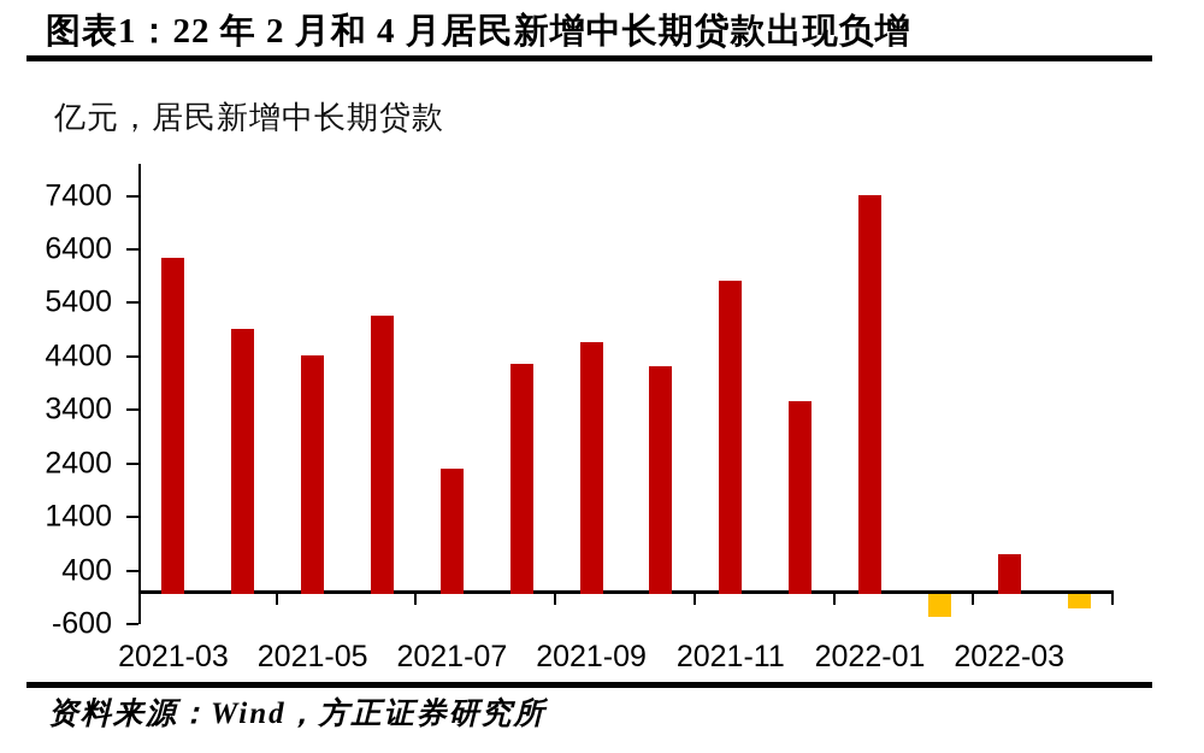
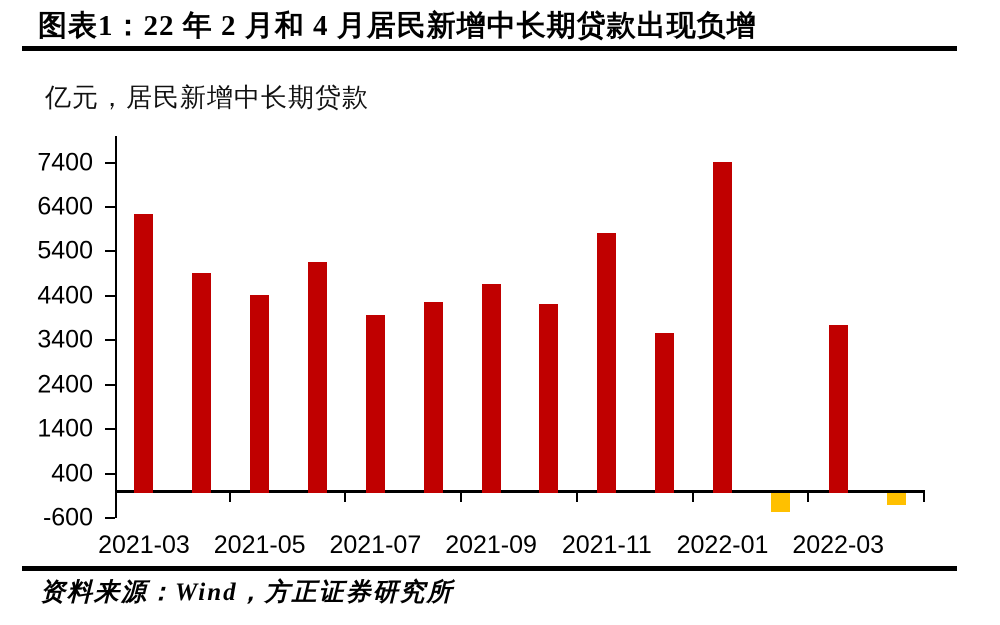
2021-07: 2300 -> 4000
2022-03: 700 -> 3700
